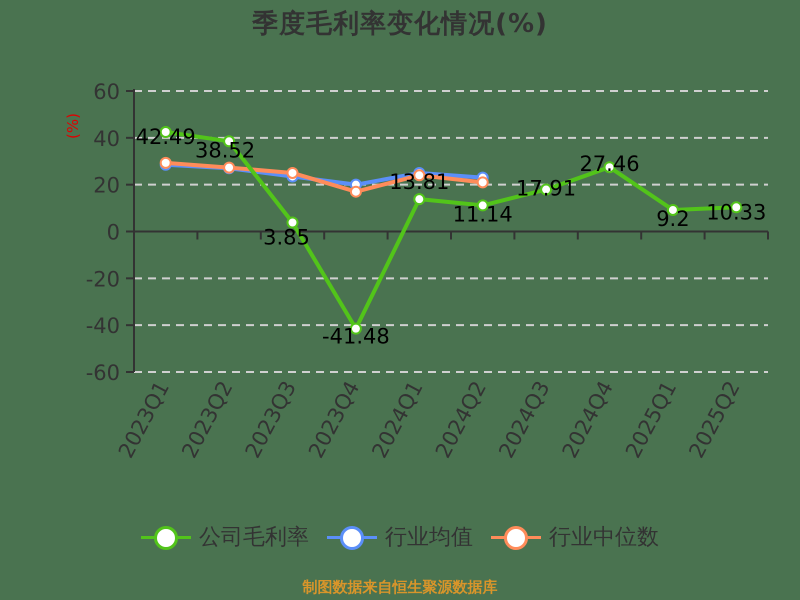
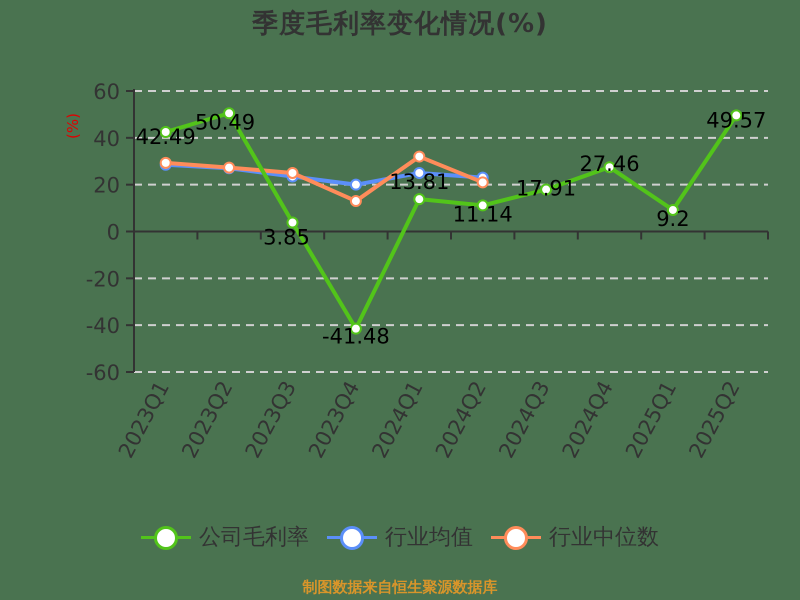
公司毛利率/2023Q2: 38.52 -> 50.49
行业中位数/2023Q4: 17 -> 13
行业中位数/2024Q1: 24 -> 32
公司毛利率/2025Q2: 10.33 -> 49.57
